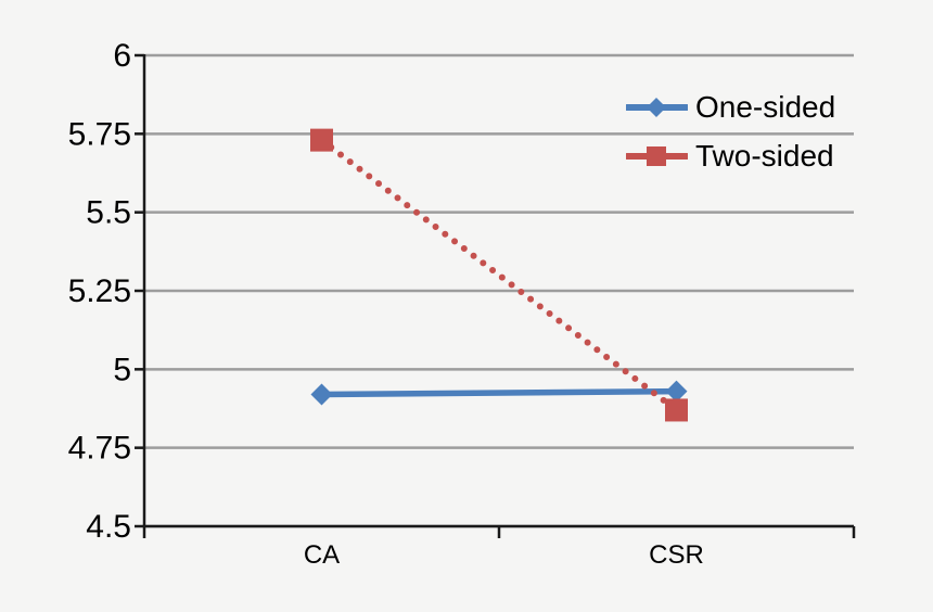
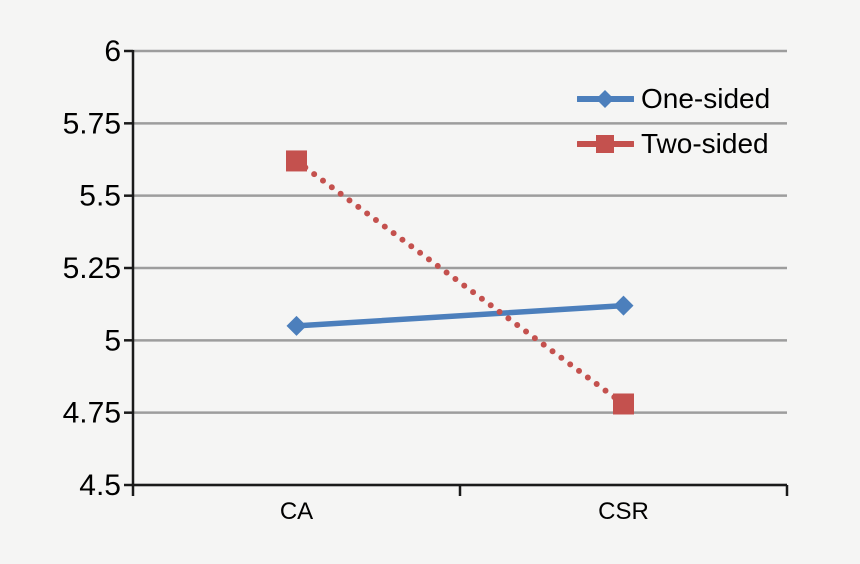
One-sided/CA: 4.92 -> 5.05
Two-sided/CA: 5.73 -> 5.62
One-sided/CSR: 4.93 -> 5.12
Two-sided/CSR: 4.87 -> 4.78
